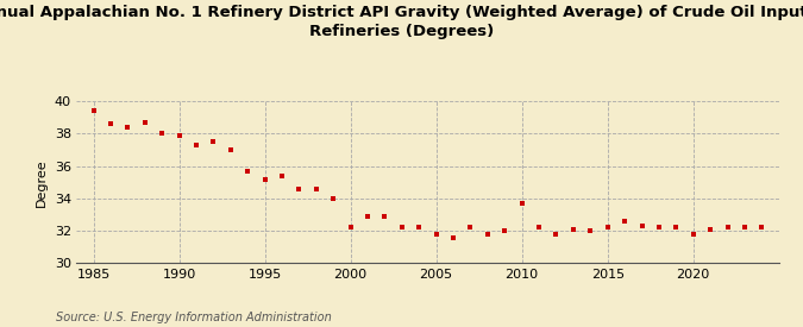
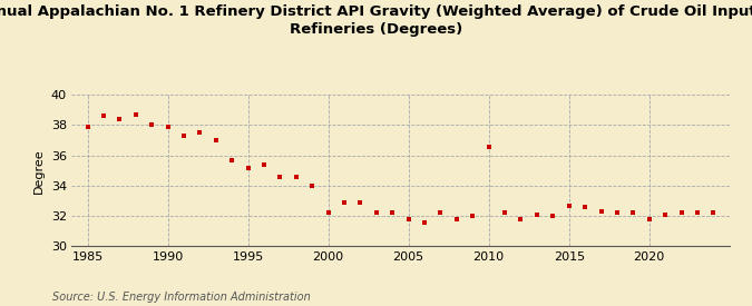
1985: 39.4 -> 37.9
2010: 33.7 -> 36.6
2015: 32.2 -> 32.7
